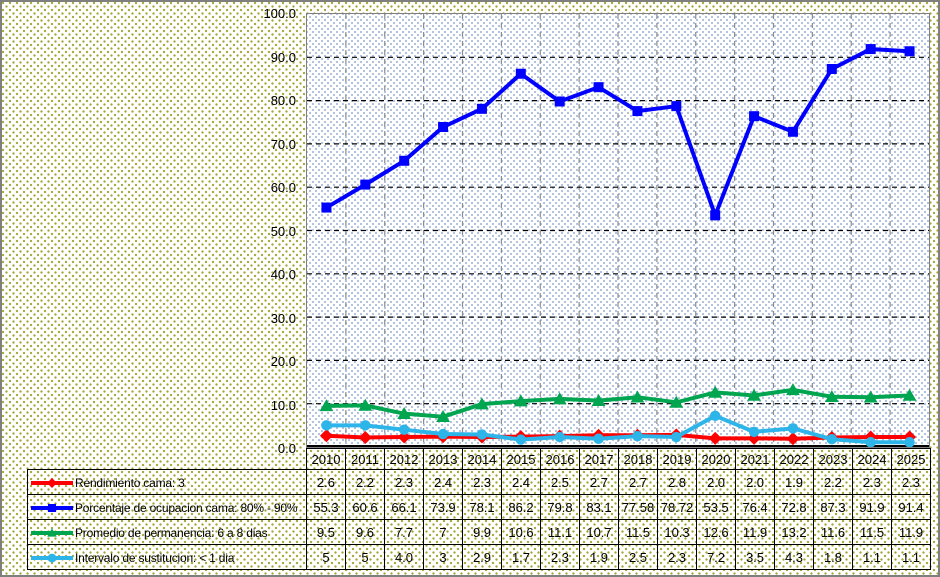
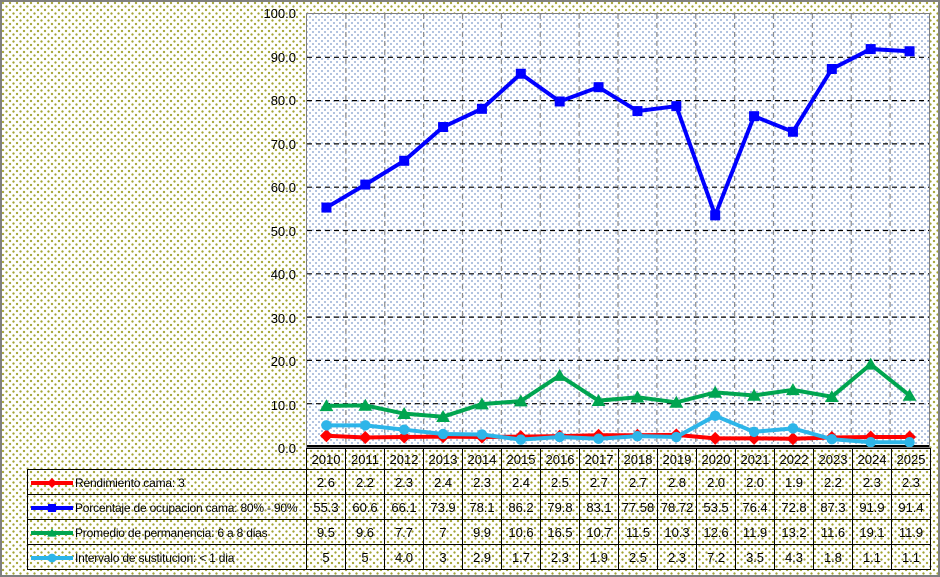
Promedio de permanencia: 6 a 8 dias/2016: 11.1 -> 16.5
Promedio de permanencia: 6 a 8 dias/2024: 11.5 -> 19.1
